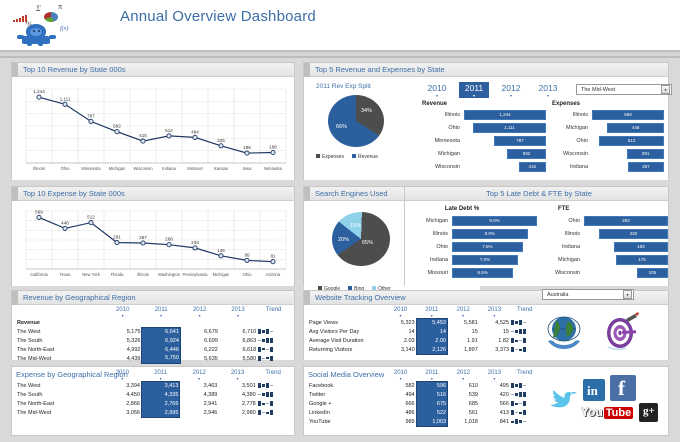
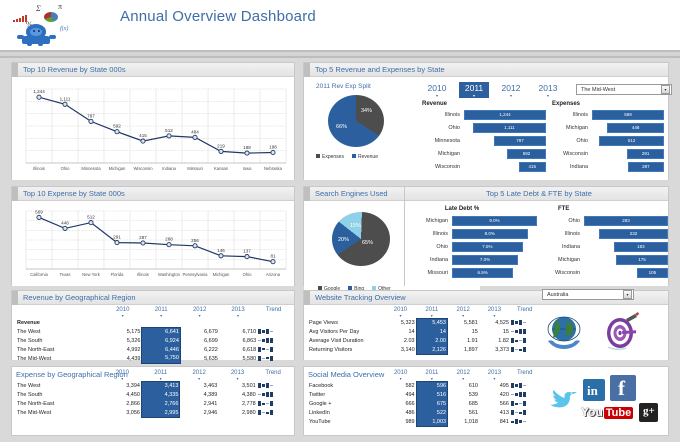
Top 10 Revenue by State 000s/Kansas: 325 -> 219
Top 10 Expense by State 000s/Pennsylvania: 233 -> 256
Top 10 Expense by State 000s/Ohio: 95 -> 137
